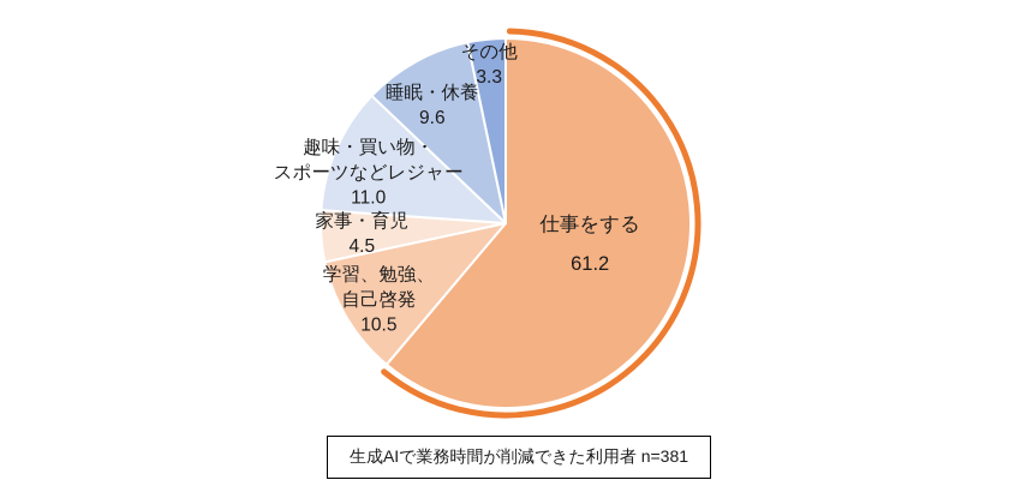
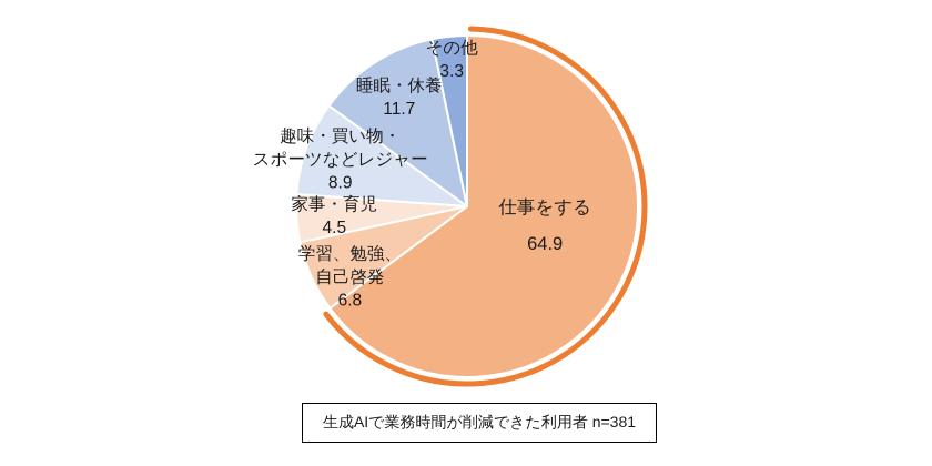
仕事をする: 61.2 -> 64.9
学習、勉強、自己啓発: 10.5 -> 6.8
趣味・買い物・スポーツなどレジャー: 11.0 -> 8.9
睡眠・休養: 9.6 -> 11.7
